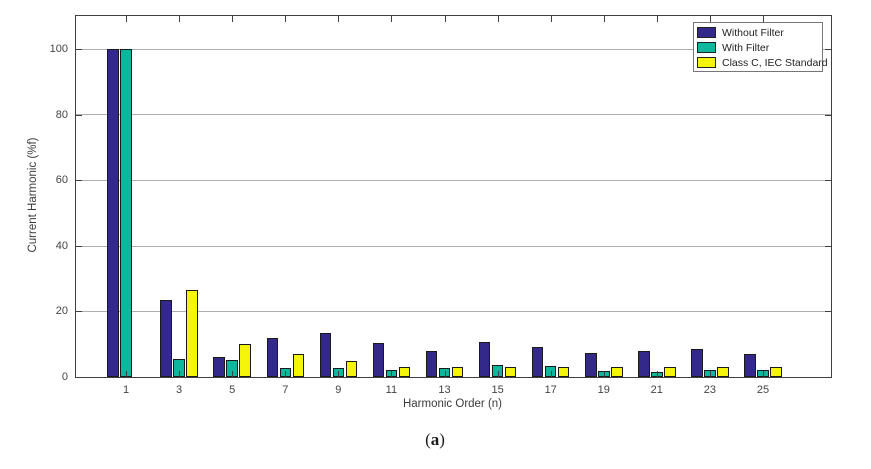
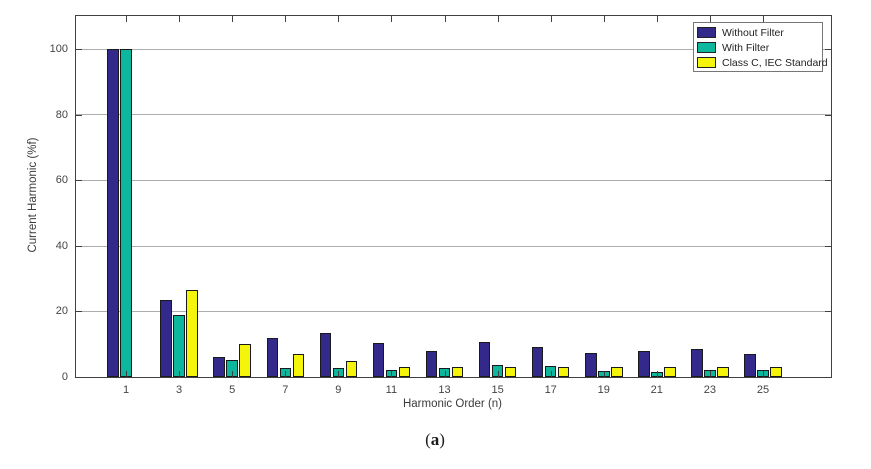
With Filter/3: 6 -> 19
